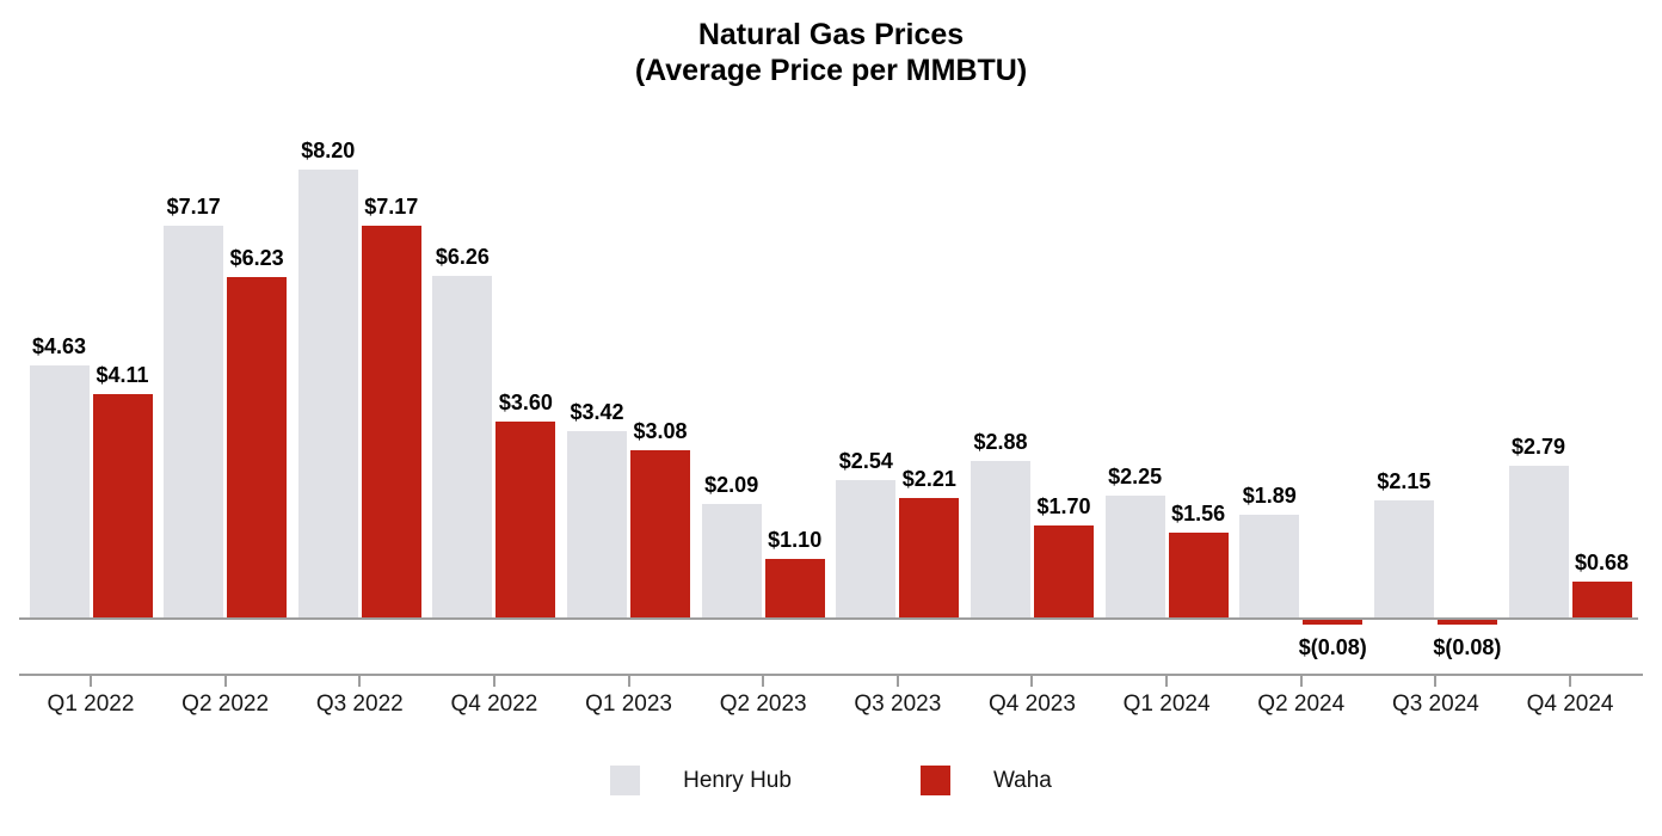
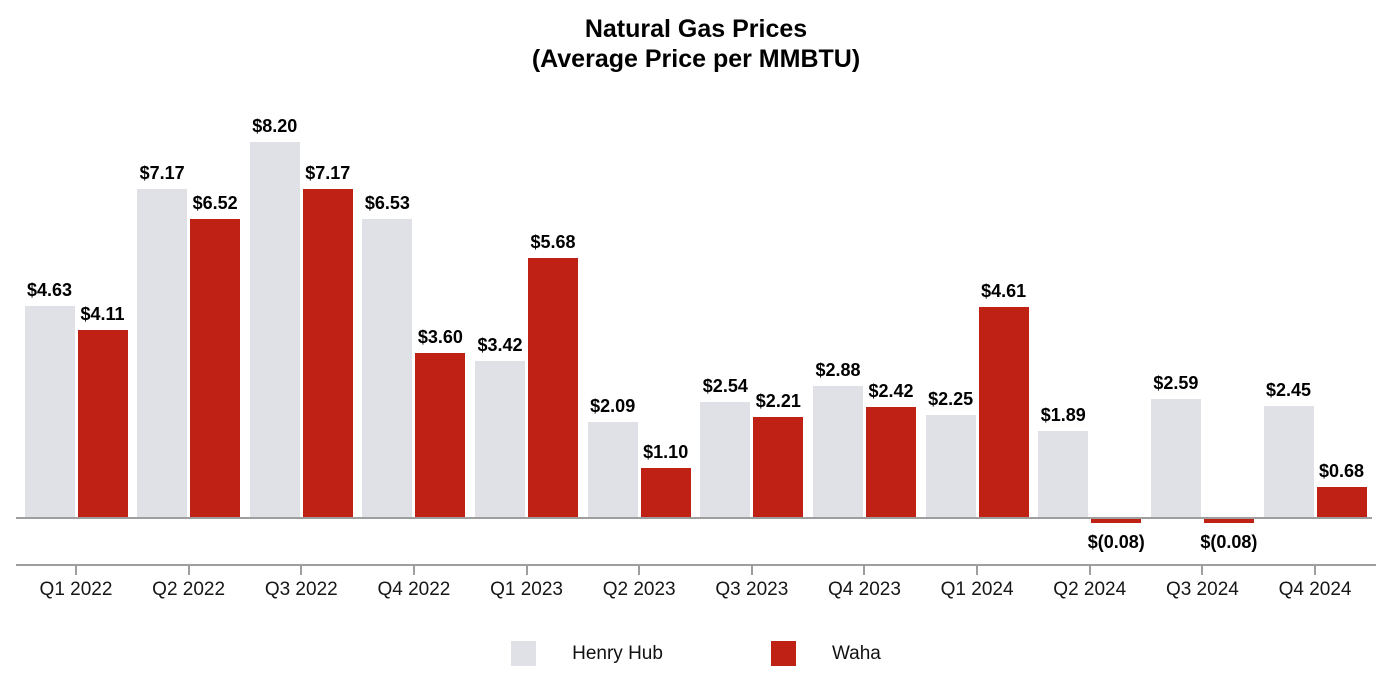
Waha/Q2 2022: $6.23 -> $6.52
Henry Hub/Q4 2022: $6.26 -> $6.53
Waha/Q1 2023: $3.08 -> $5.68
Waha/Q4 2023: $1.70 -> $2.42
Waha/Q1 2024: $1.56 -> $4.61
Henry Hub/Q3 2024: $2.15 -> $2.59
Henry Hub/Q4 2024: $2.79 -> $2.45
